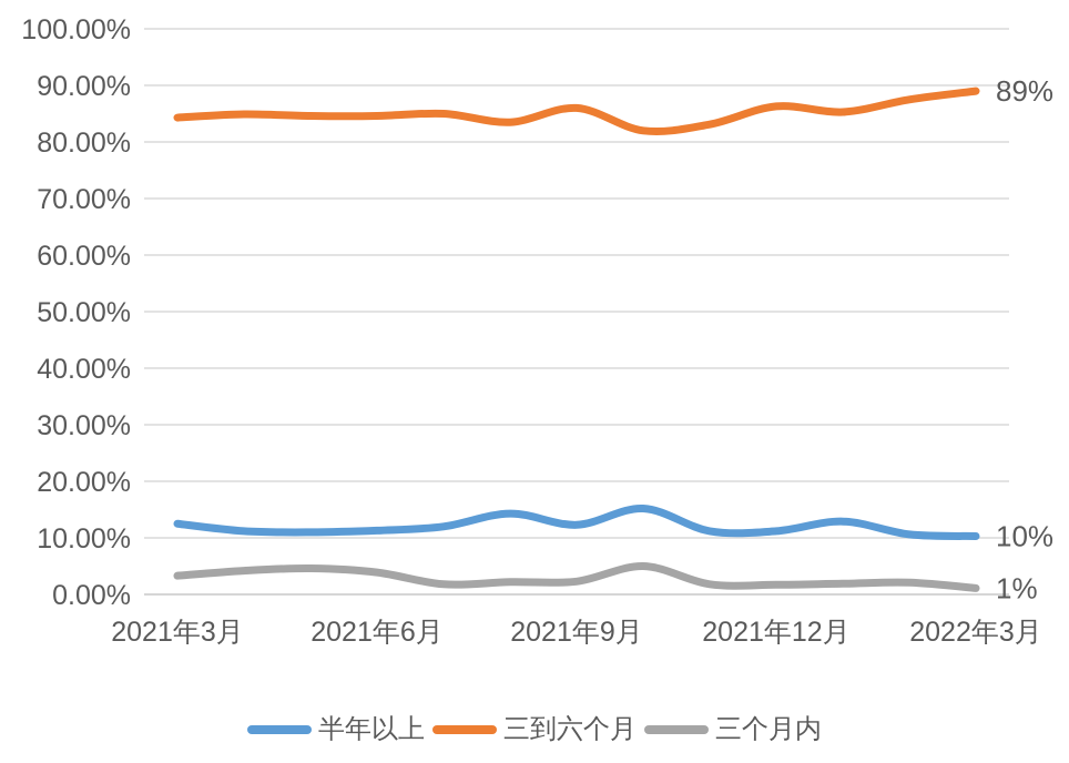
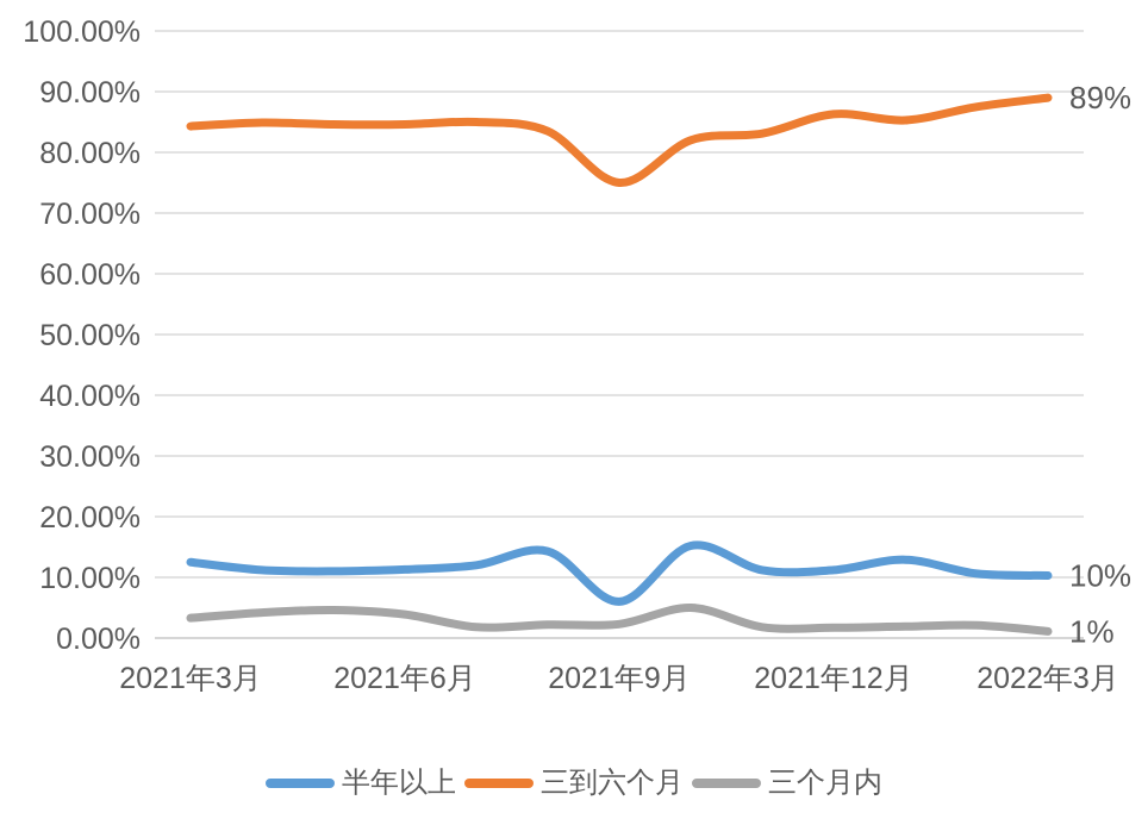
半年以上/2021年9月: 12% -> 6%
三到六个月/2021年9月: 86% -> 75%
